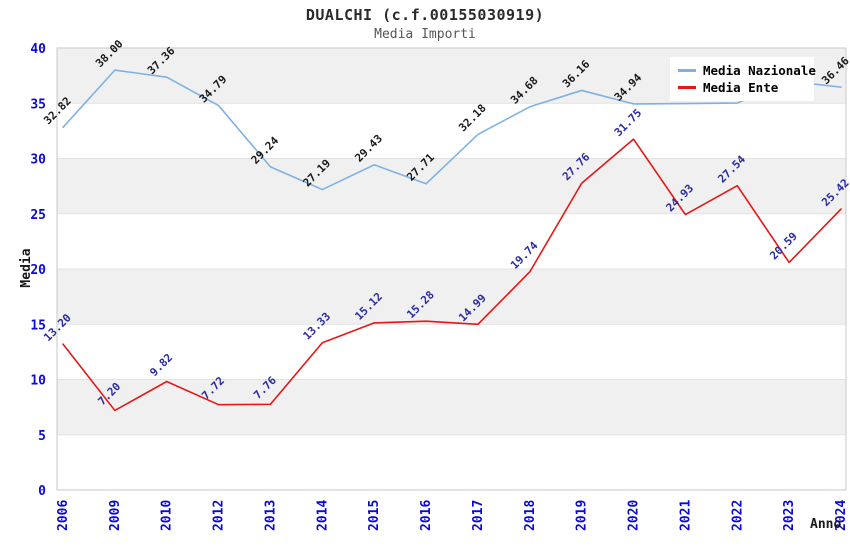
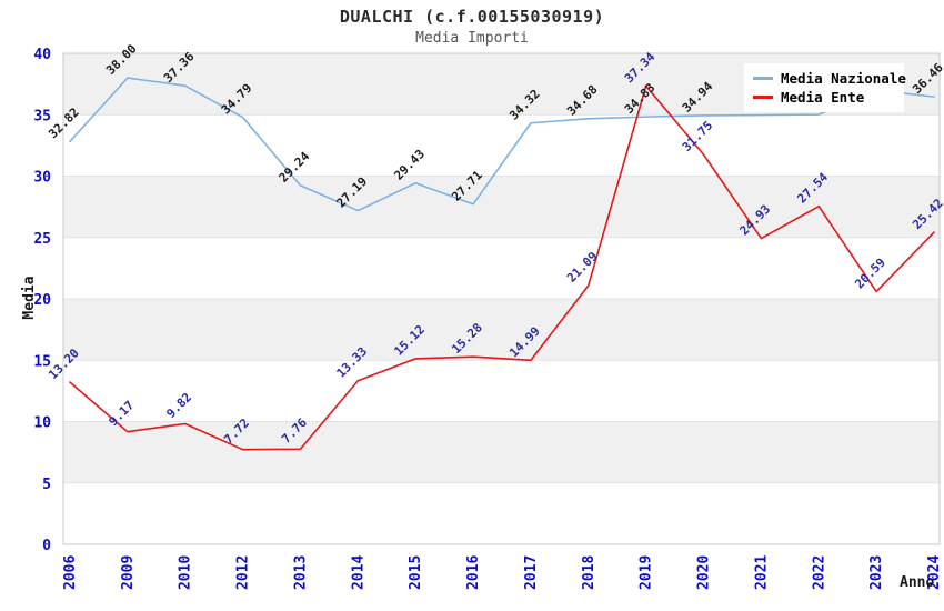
Media Ente/2009: 7.20 -> 9.17
Media Nazionale/2017: 32.18 -> 34.32
Media Ente/2018: 19.74 -> 21.09
Media Nazionale/2019: 36.16 -> 34.83
Media Ente/2019: 27.76 -> 37.34
